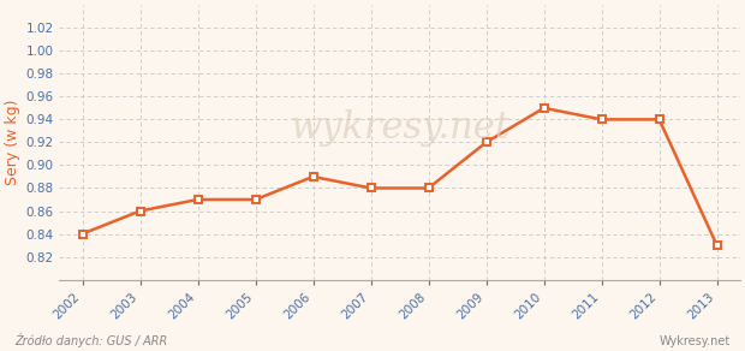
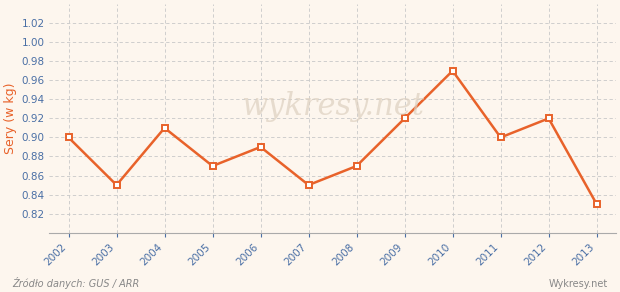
2002: 0.84 -> 0.90
2003: 0.86 -> 0.85
2004: 0.87 -> 0.91
2007: 0.88 -> 0.85
2008: 0.88 -> 0.87
2010: 0.95 -> 0.97
2011: 0.94 -> 0.90
2012: 0.94 -> 0.92
